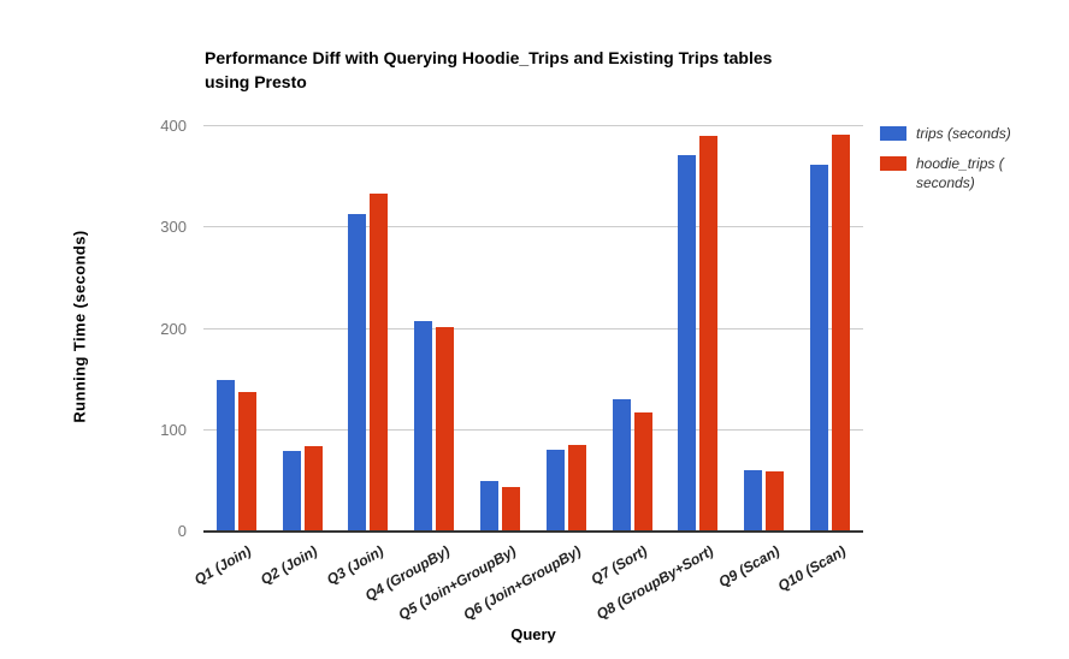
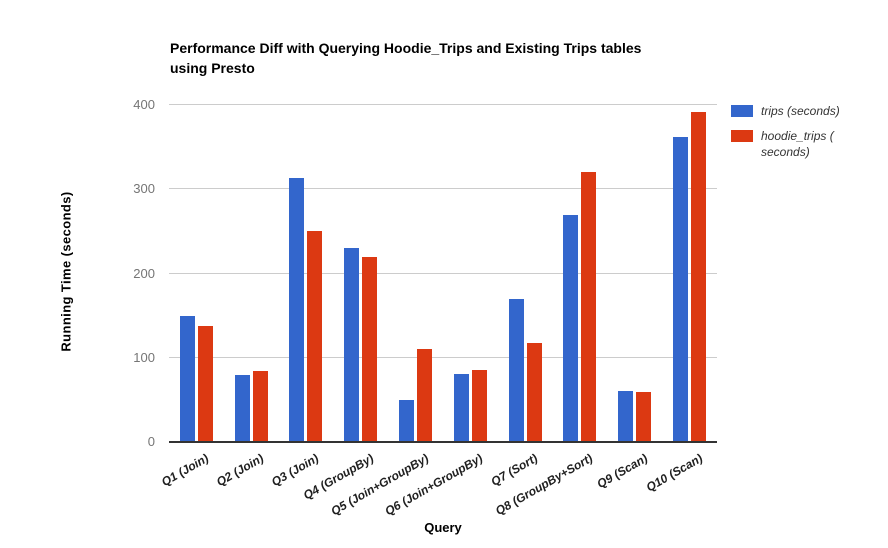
hoodie_trips ( seconds)/Q3 (Join): 330 -> 250
trips (seconds)/Q4 (GroupBy): 210 -> 230
hoodie_trips ( seconds)/Q4 (GroupBy): 200 -> 220
hoodie_trips ( seconds)/Q5 (Join+GroupBy): 40 -> 110
trips (seconds)/Q7 (Sort): 130 -> 170
trips (seconds)/Q8 (GroupBy+Sort): 370 -> 270
hoodie_trips ( seconds)/Q8 (GroupBy+Sort): 390 -> 320
